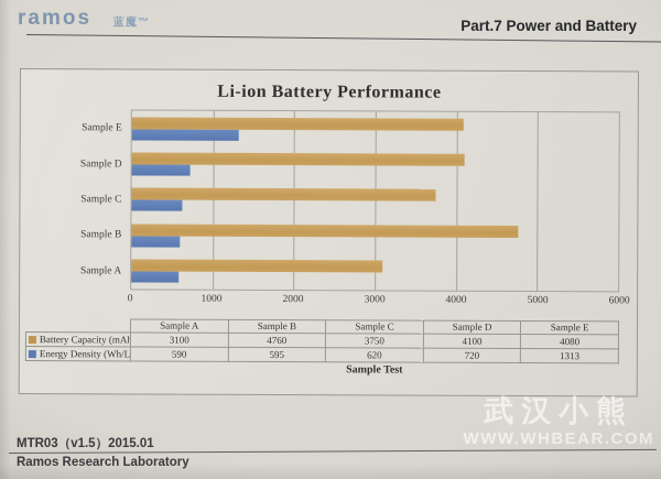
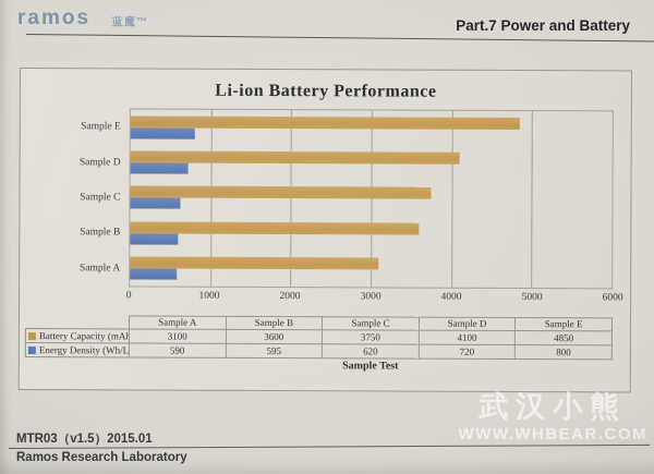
Battery Capacity (mAh)/Sample B: 4760 -> 3600
Battery Capacity (mAh)/Sample E: 4080 -> 4850
Energy Density (Wh/L)/Sample E: 1313 -> 800
